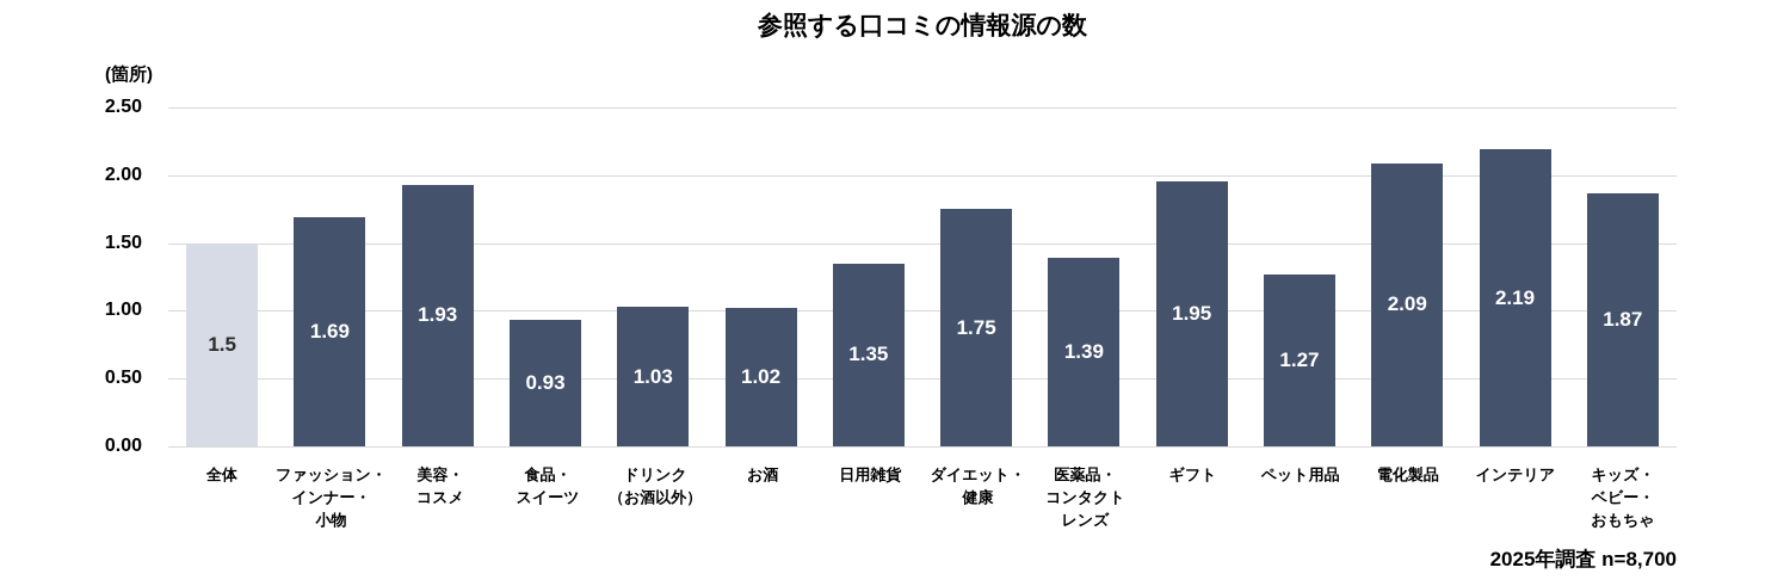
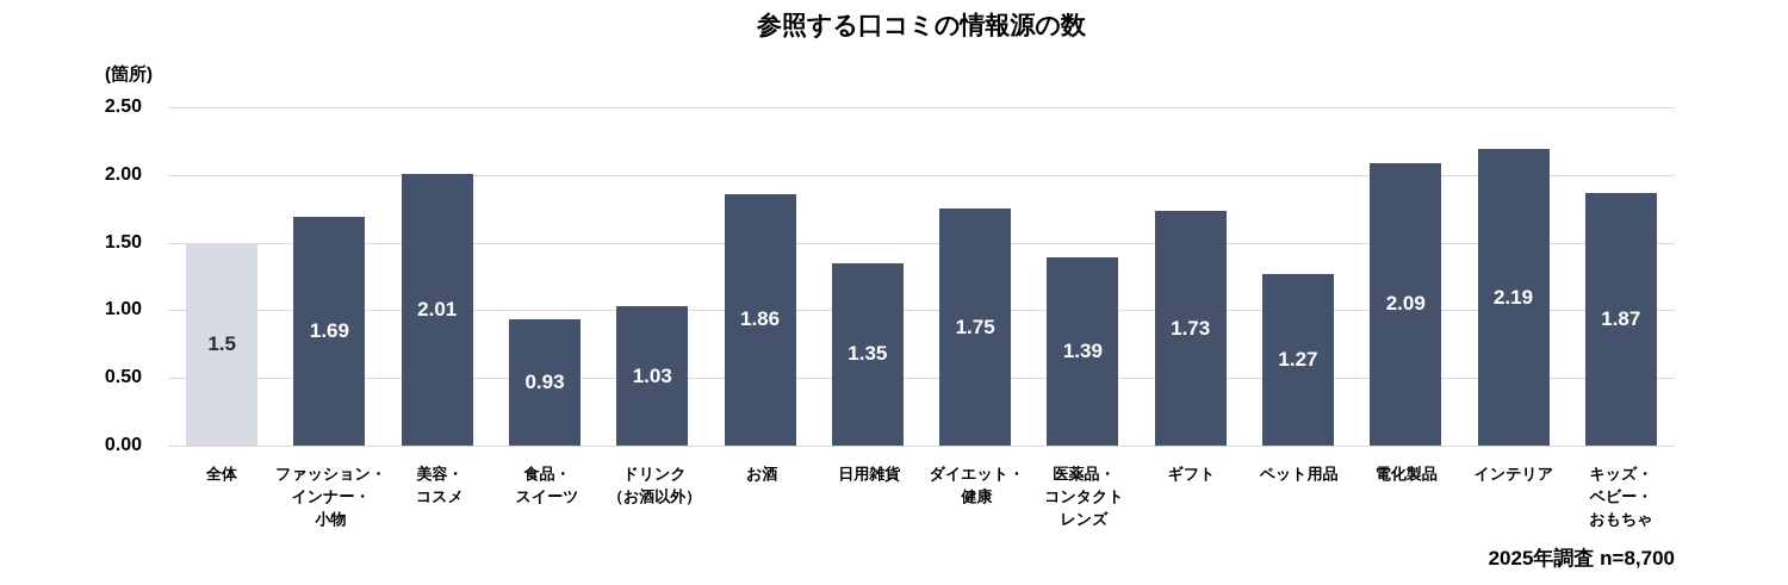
美容・コスメ: 1.93 -> 2.01
お酒: 1.02 -> 1.86
ギフト: 1.95 -> 1.73
